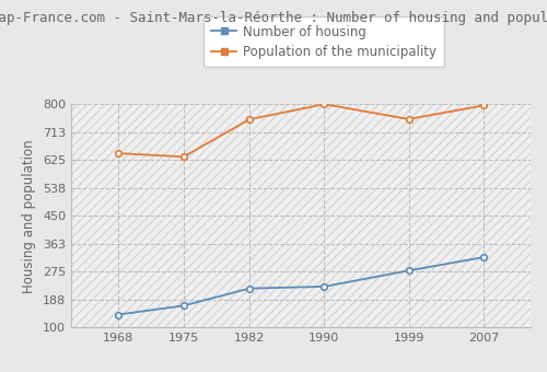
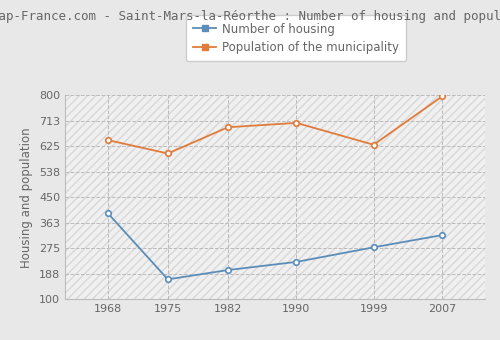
Number of housing/1968: 140 -> 395
Population of the municipality/1975: 635 -> 600
Number of housing/1982: 222 -> 200
Population of the municipality/1982: 752 -> 690
Population of the municipality/1990: 800 -> 705
Population of the municipality/1999: 753 -> 630
